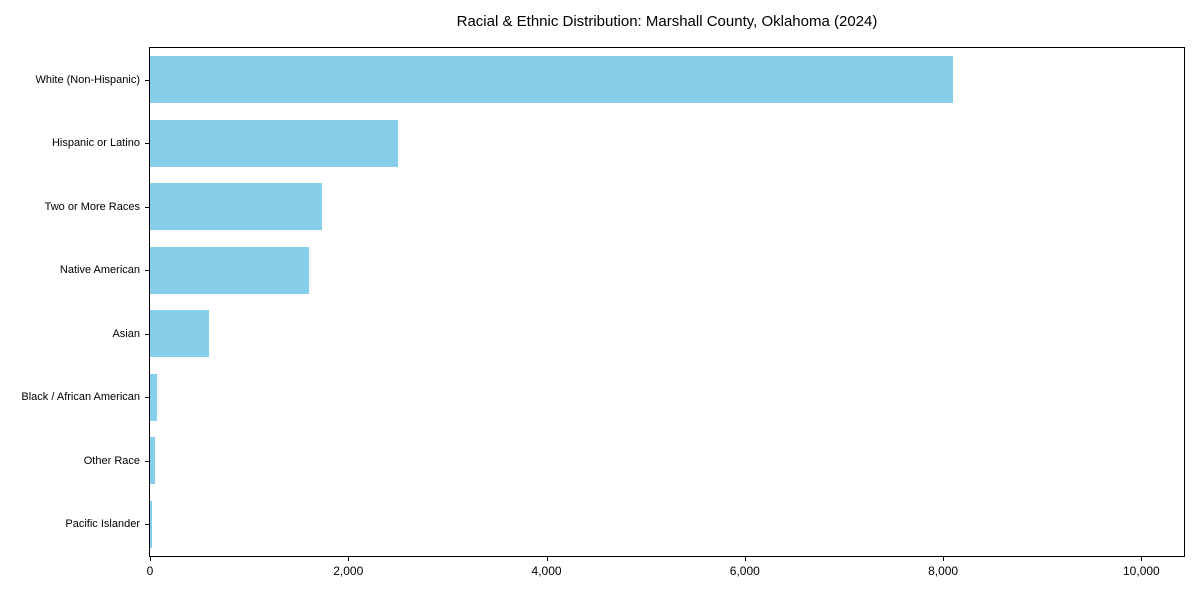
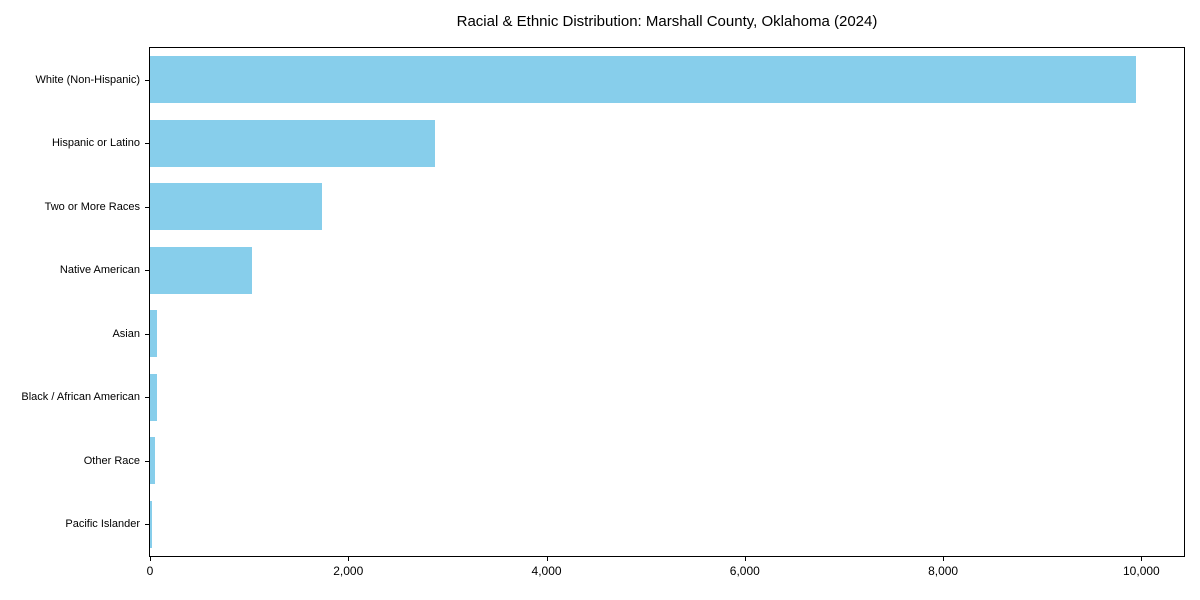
White (Non-Hispanic): 8100 -> 10000
Hispanic or Latino: 2500 -> 2900
Native American: 1600 -> 1000
Asian: 600 -> 100
